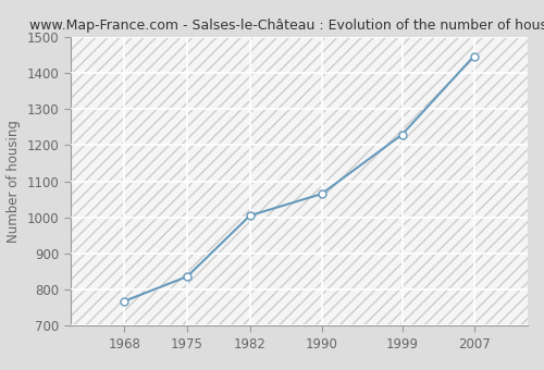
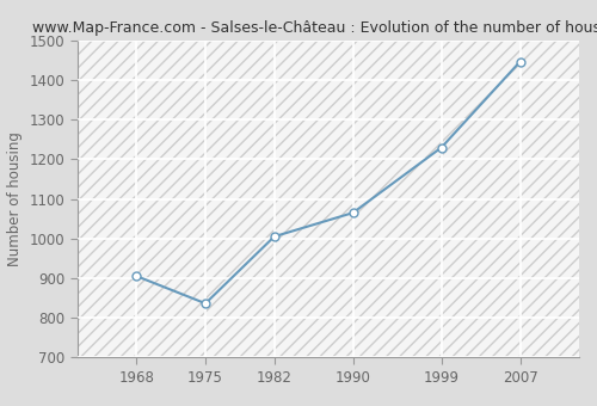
1968: 768 -> 905
